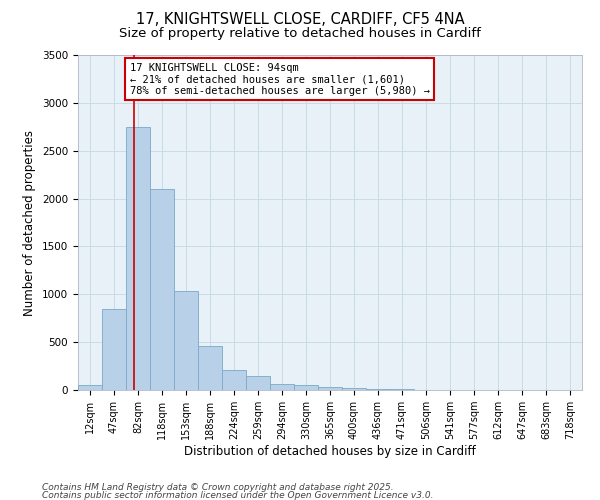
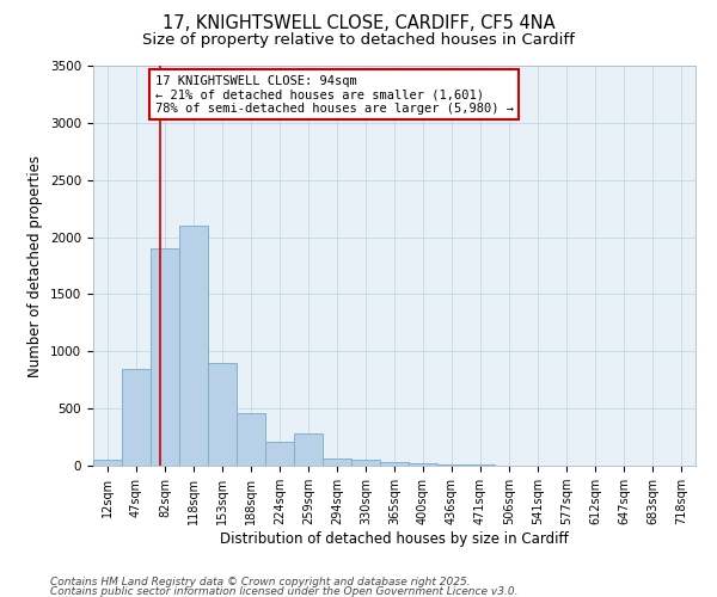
82sqm: 2750 -> 1900
153sqm: 1030 -> 900
259sqm: 150 -> 280
